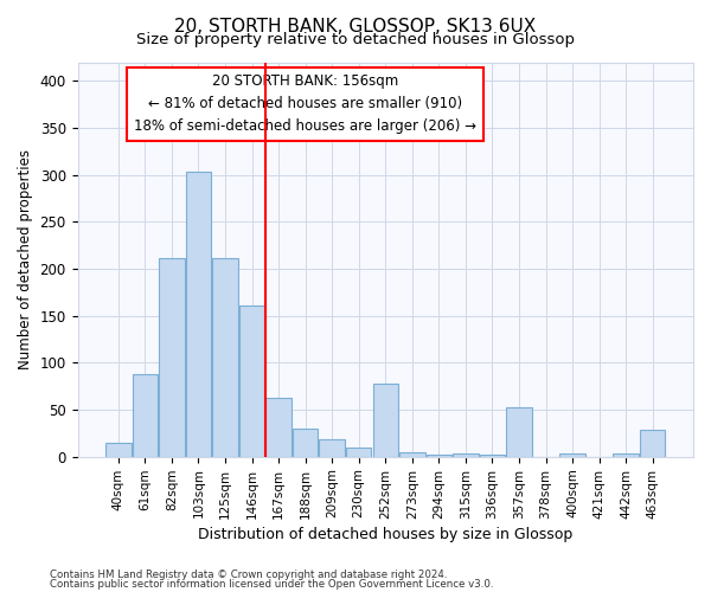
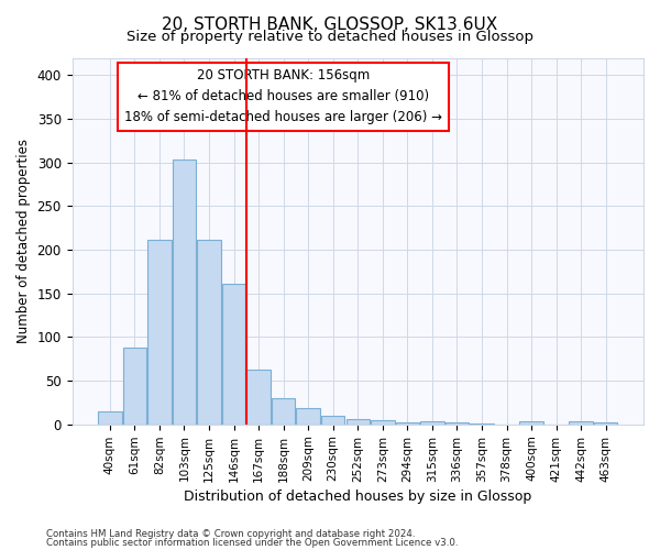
252sqm: 78 -> 6
357sqm: 52 -> 1
463sqm: 28 -> 2
